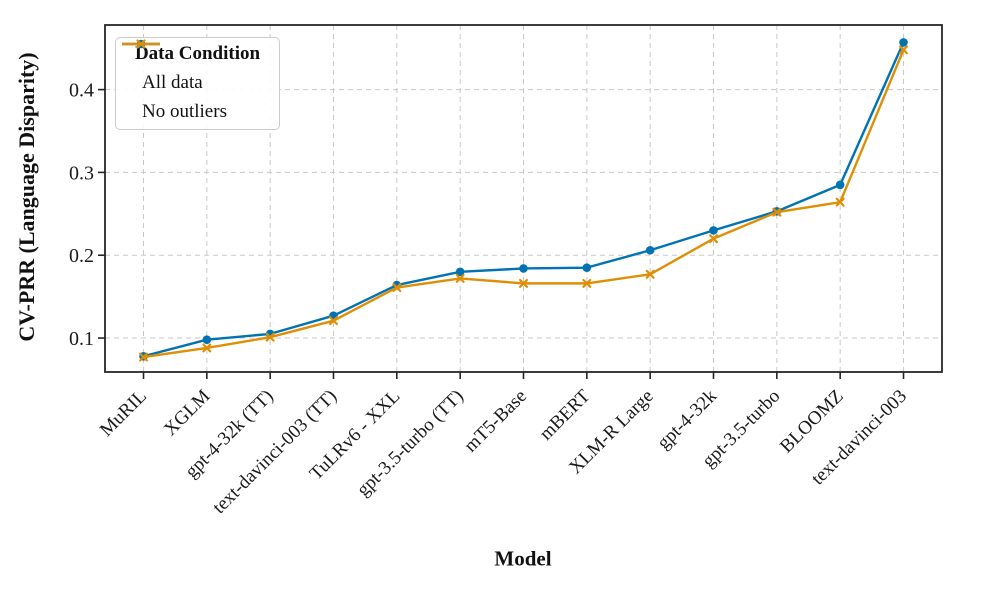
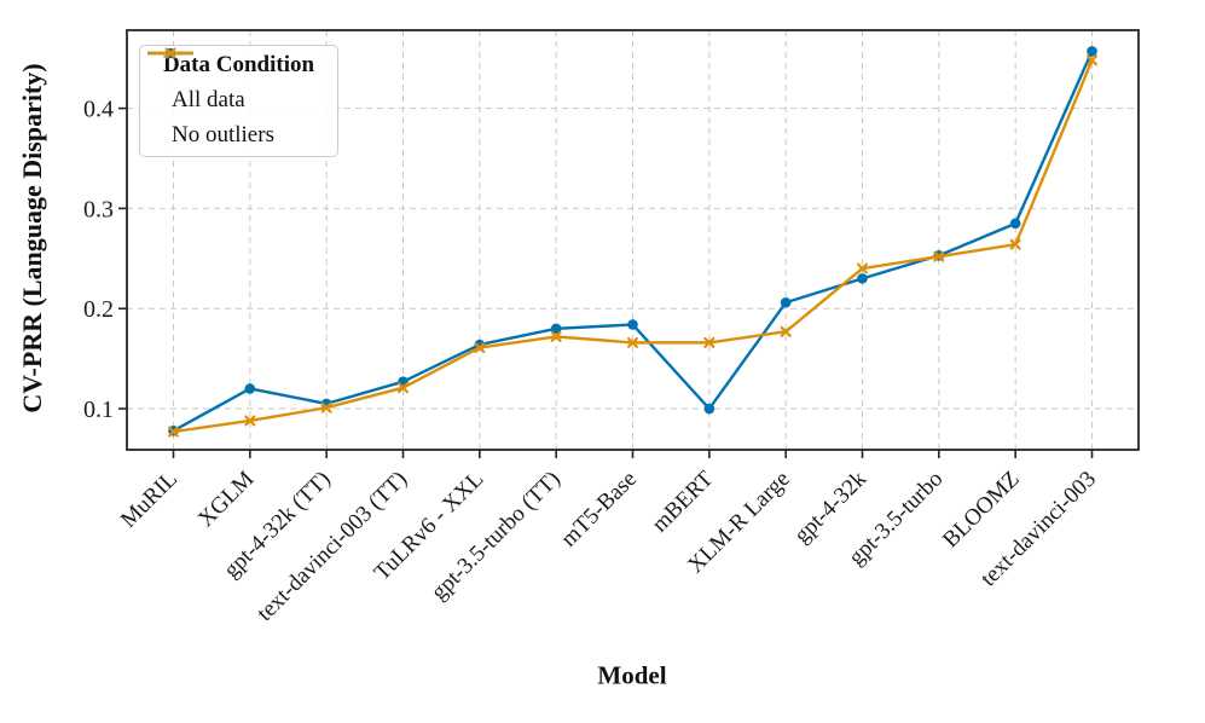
All data/XGLM: 0.10 -> 0.12
All data/mBERT: 0.18 -> 0.10
No outliers/gpt-4-32k: 0.22 -> 0.24
